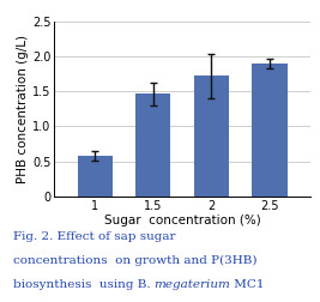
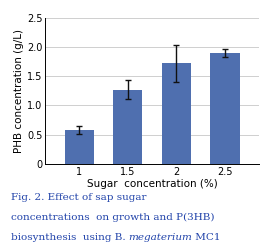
1.5: 1.46 -> 1.27
